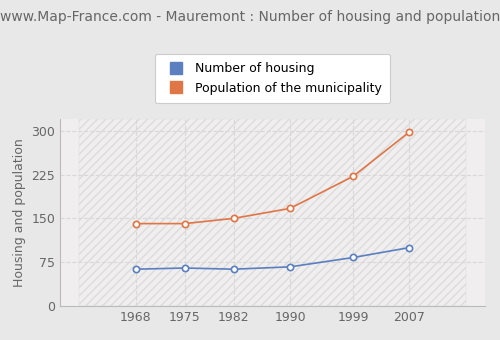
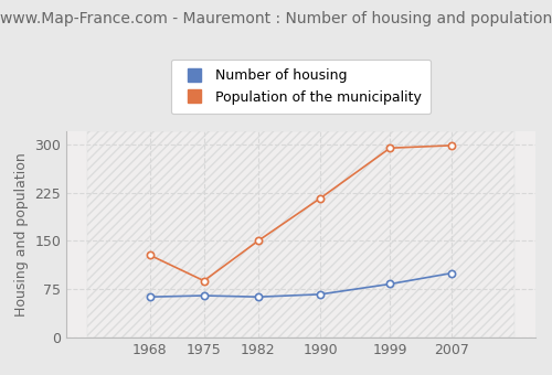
Population of the municipality/1968: 141 -> 128
Population of the municipality/1975: 141 -> 88
Population of the municipality/1990: 167 -> 216
Population of the municipality/1999: 222 -> 294
